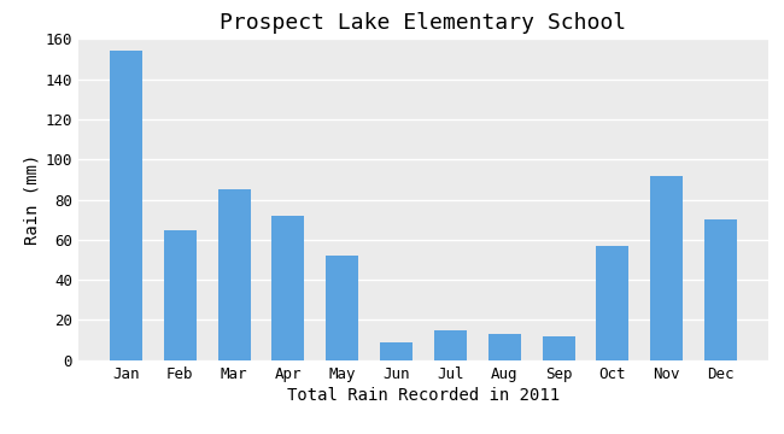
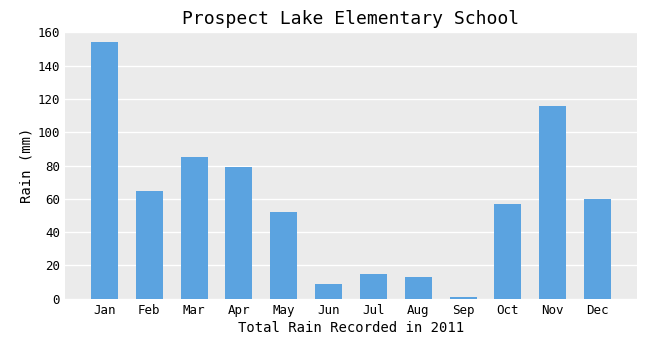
Apr: 72 -> 79
Sep: 12 -> 1
Nov: 92 -> 116
Dec: 70 -> 60
